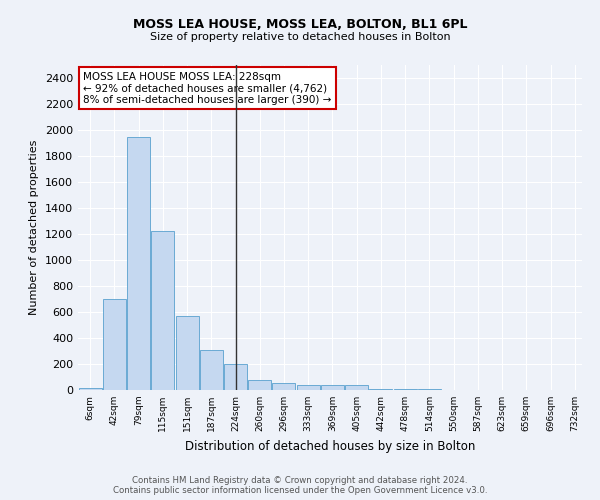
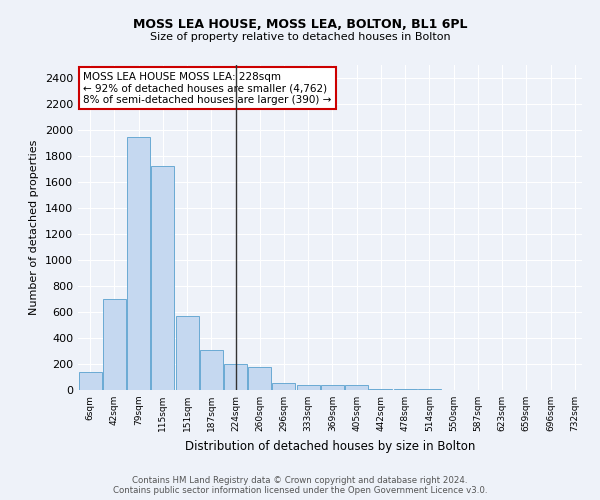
6sqm: 20 -> 140
115sqm: 1220 -> 1720
260sqm: 80 -> 180
